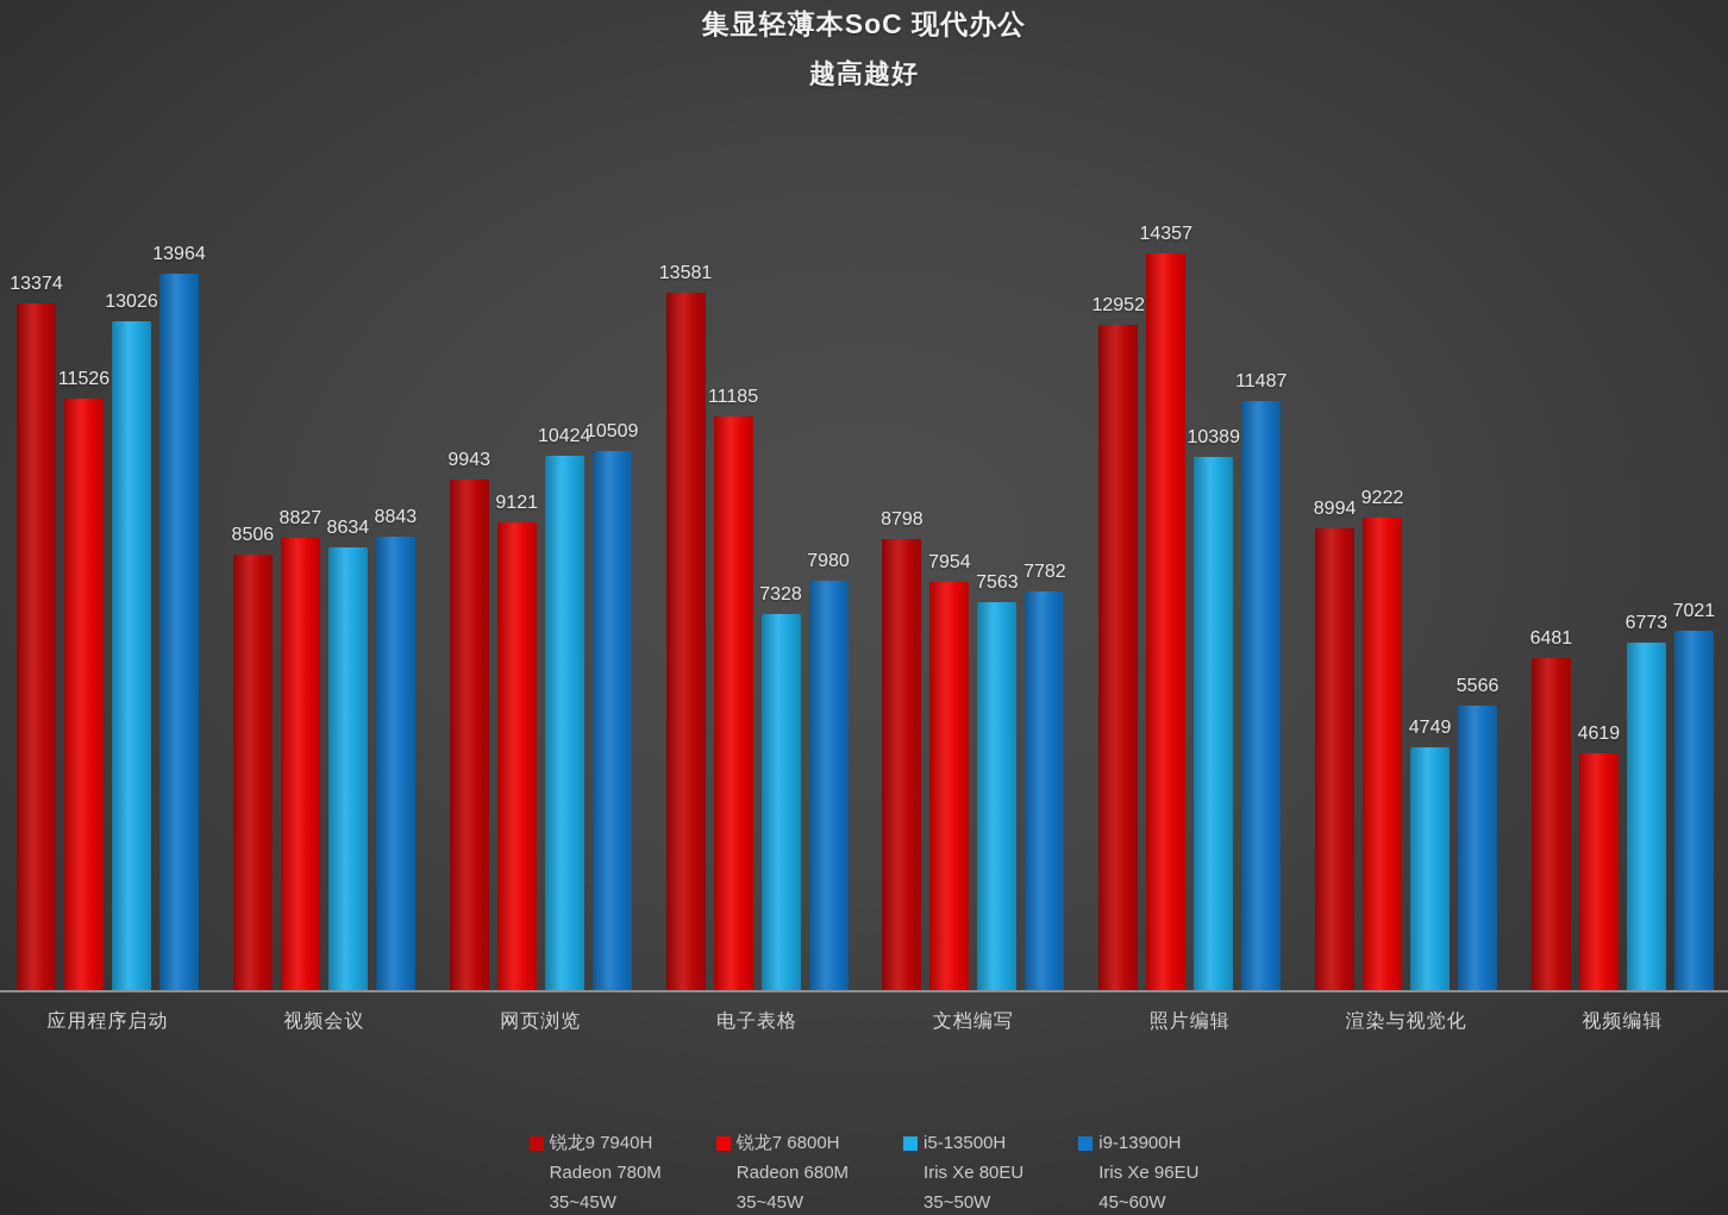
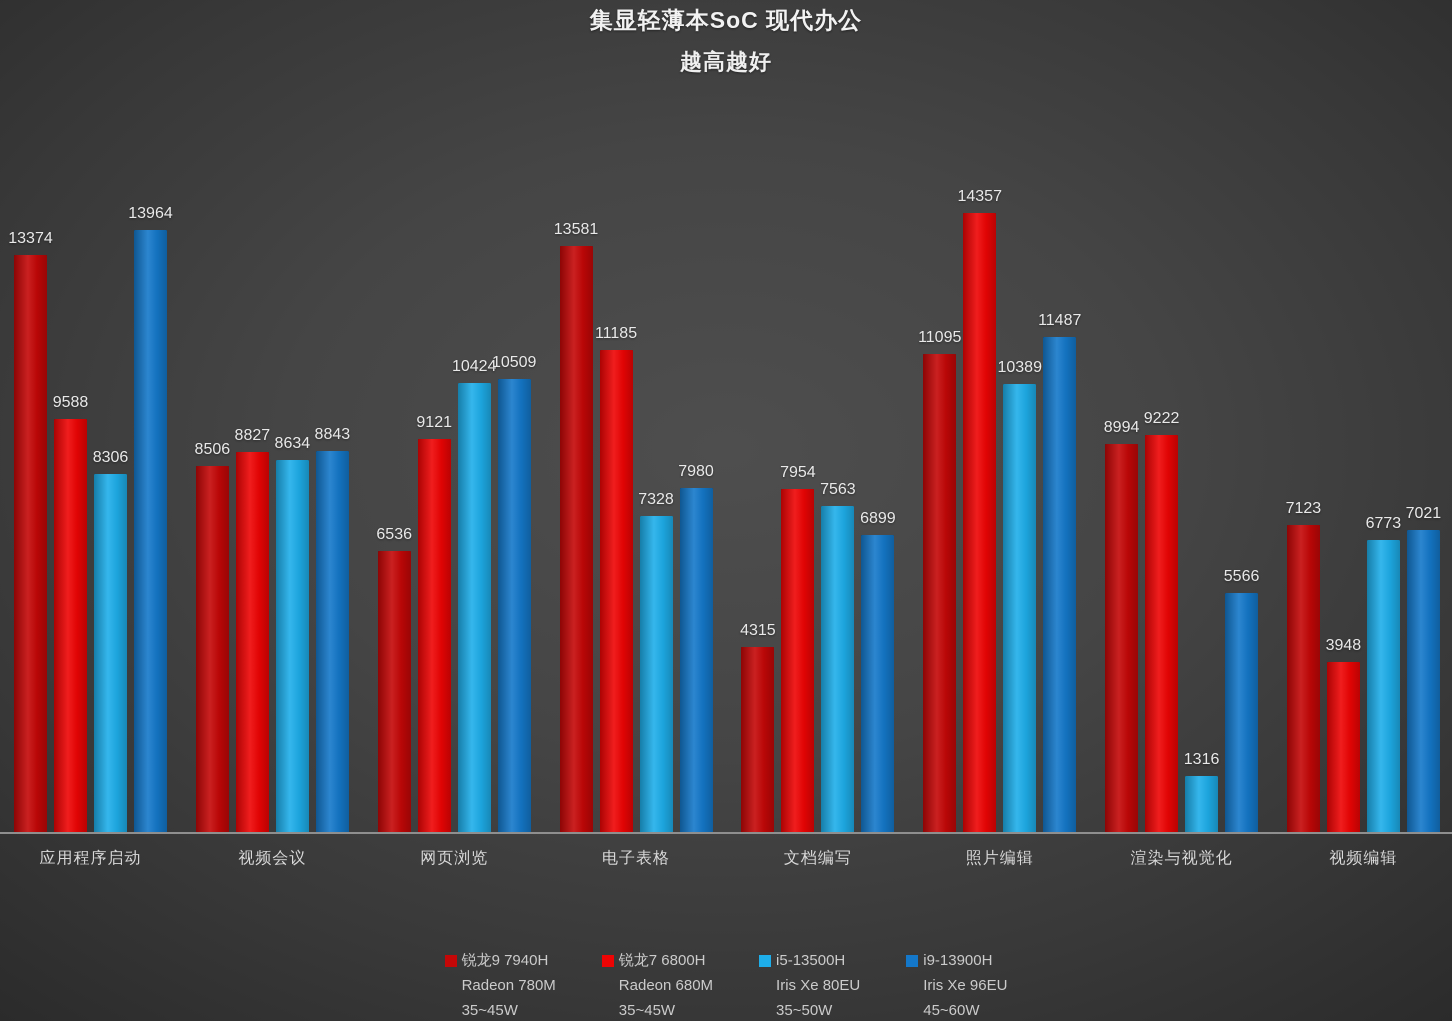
锐龙7 6800H/应用程序启动: 11526 -> 9588
i5-13500H/应用程序启动: 13026 -> 8306
锐龙9 7940H/网页浏览: 9943 -> 6536
锐龙9 7940H/文档编写: 8798 -> 4315
i9-13900H/文档编写: 7782 -> 6899
锐龙9 7940H/照片编辑: 12952 -> 11095
i5-13500H/渲染与视觉化: 4749 -> 1316
锐龙9 7940H/视频编辑: 6481 -> 7123
锐龙7 6800H/视频编辑: 4619 -> 3948
